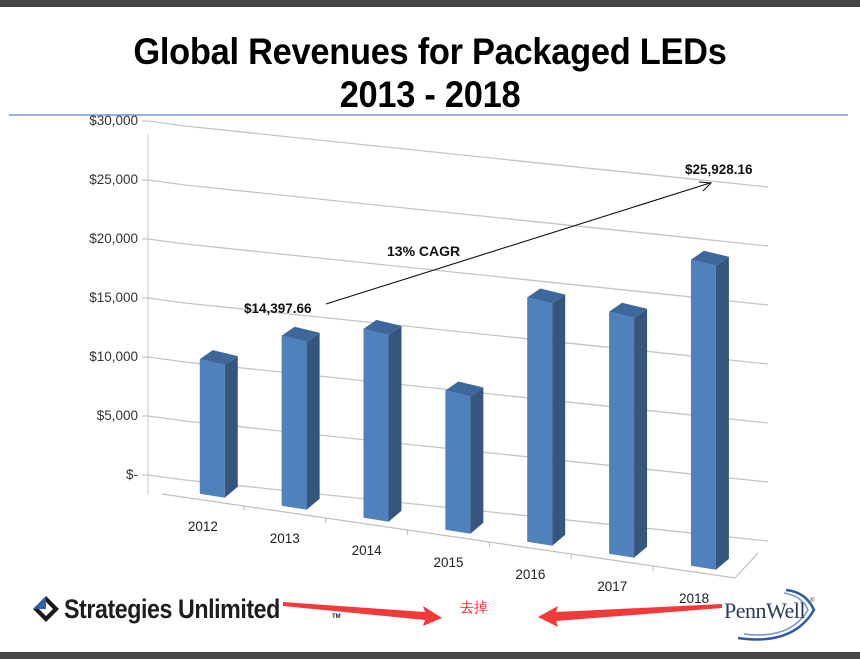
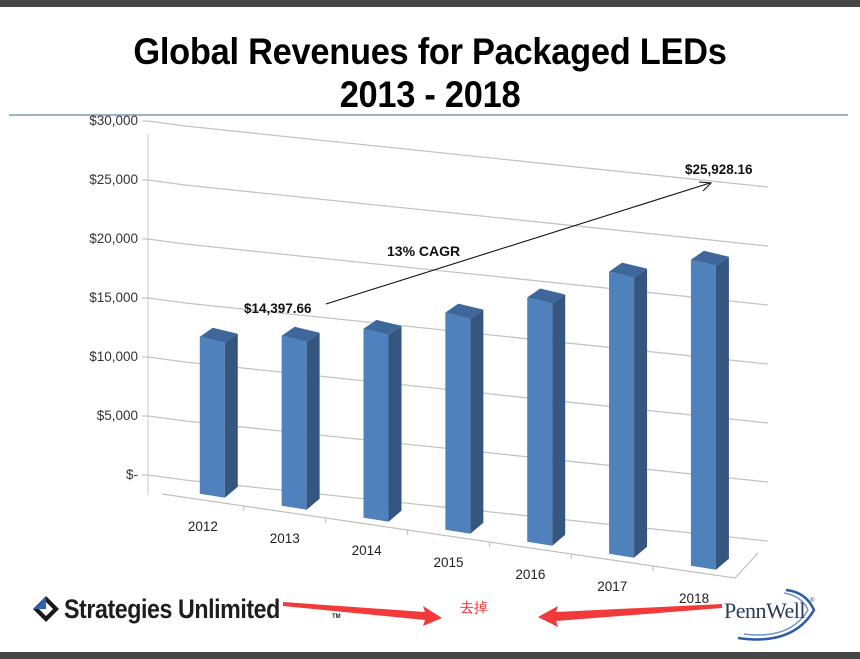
2012: $11400 -> $13300
2015: $11800 -> $18400
2017: $20500 -> $23900
